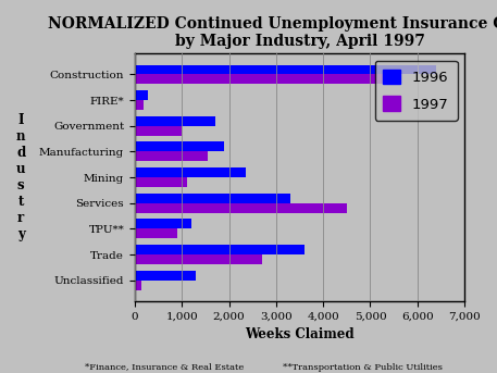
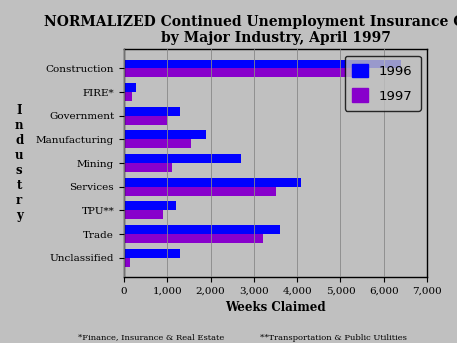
1996/Government: 1,700 -> 1,300
1996/Mining: 2,350 -> 2,700
1996/Services: 3,300 -> 4,100
1997/Services: 4,500 -> 3,500
1997/Trade: 2,700 -> 3,200
